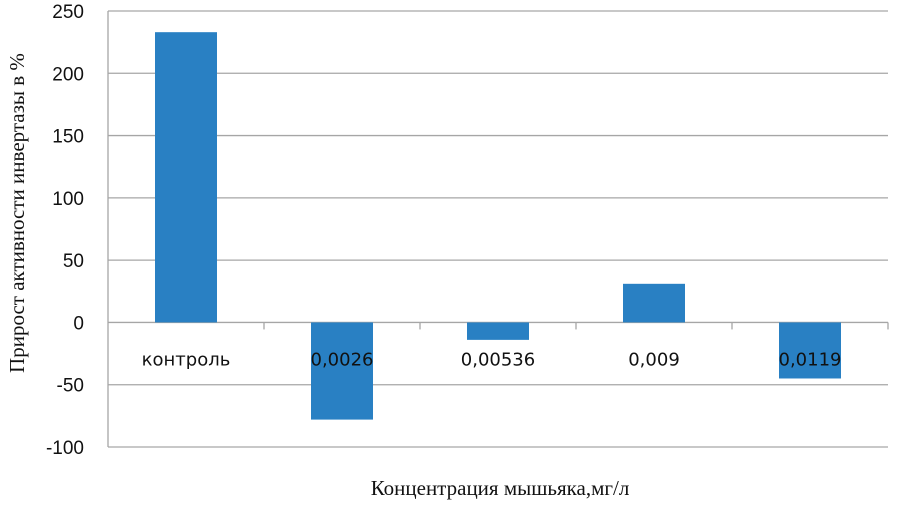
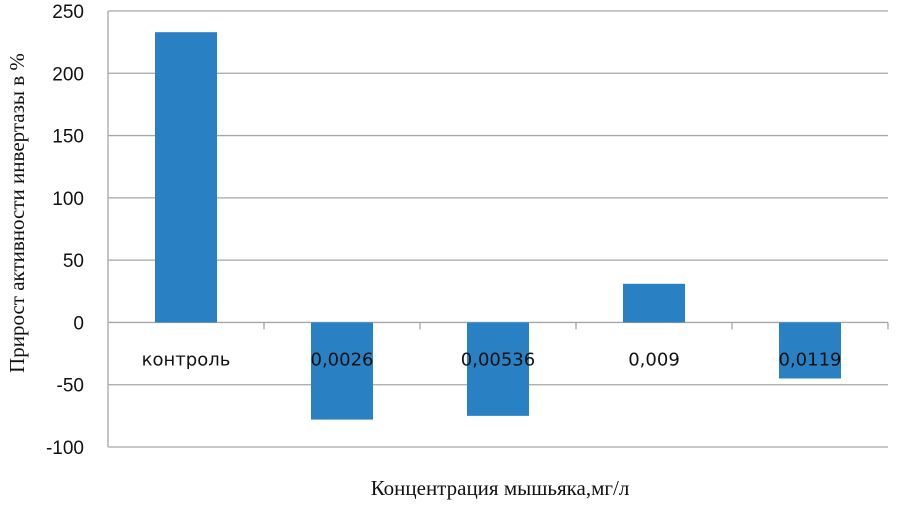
0,00536: -14 -> -75
